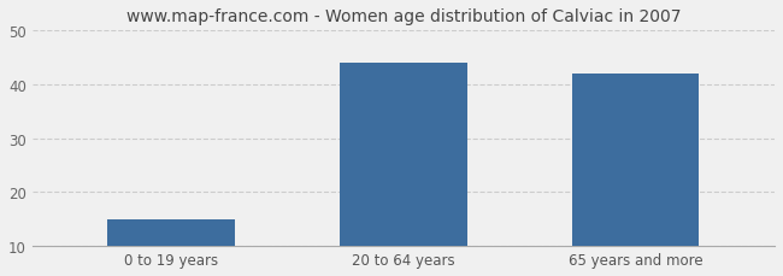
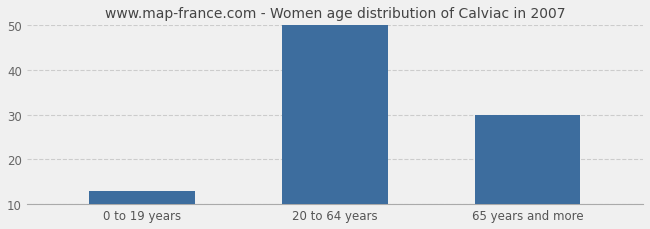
0 to 19 years: 15 -> 13
20 to 64 years: 44 -> 50
65 years and more: 42 -> 30
